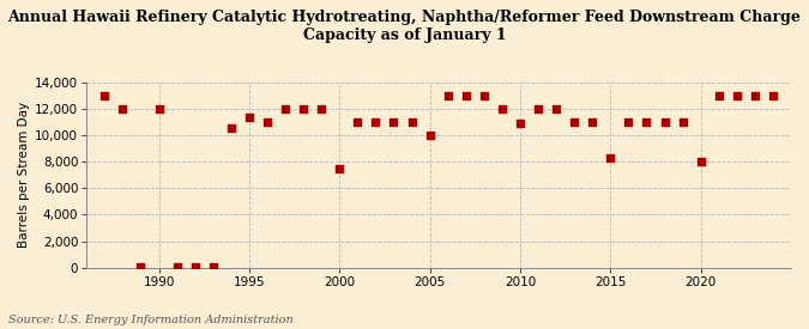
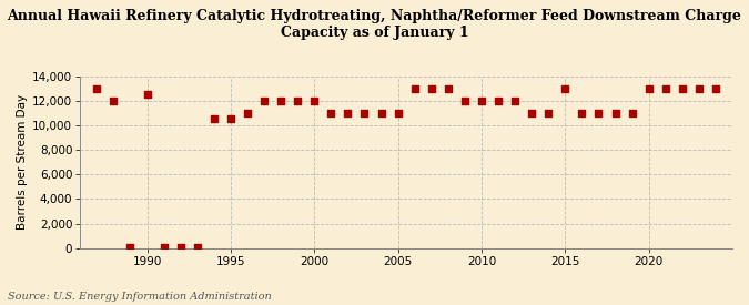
1990: 12,000 -> 12,500
1995: 11,300 -> 10,500
2000: 7,500 -> 12,000
2005: 10,000 -> 11,000
2010: 10,900 -> 12,000
2015: 8,300 -> 13,000
2020: 8,000 -> 13,000
